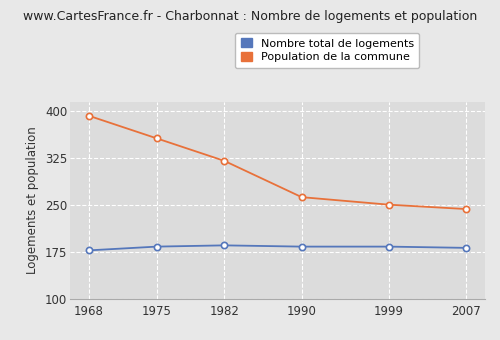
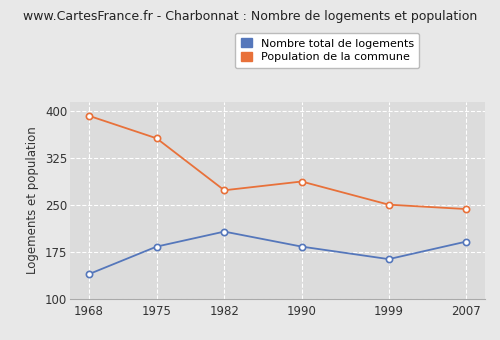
Nombre total de logements/1968: 178 -> 140
Nombre total de logements/1982: 186 -> 208
Population de la commune/1982: 321 -> 274
Population de la commune/1990: 263 -> 288
Nombre total de logements/1999: 184 -> 164
Nombre total de logements/2007: 182 -> 192
